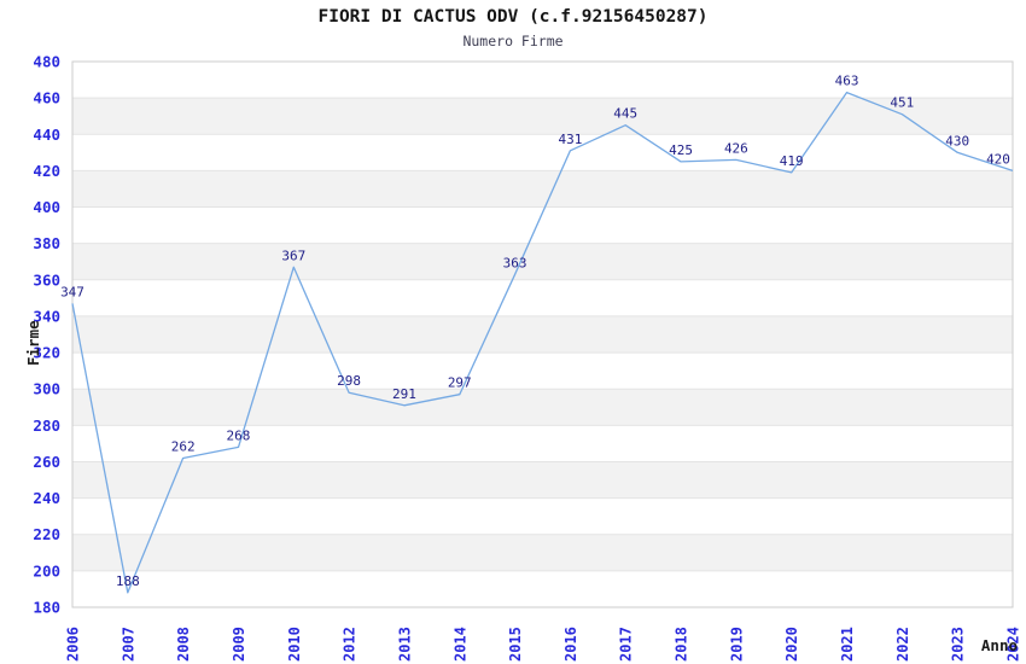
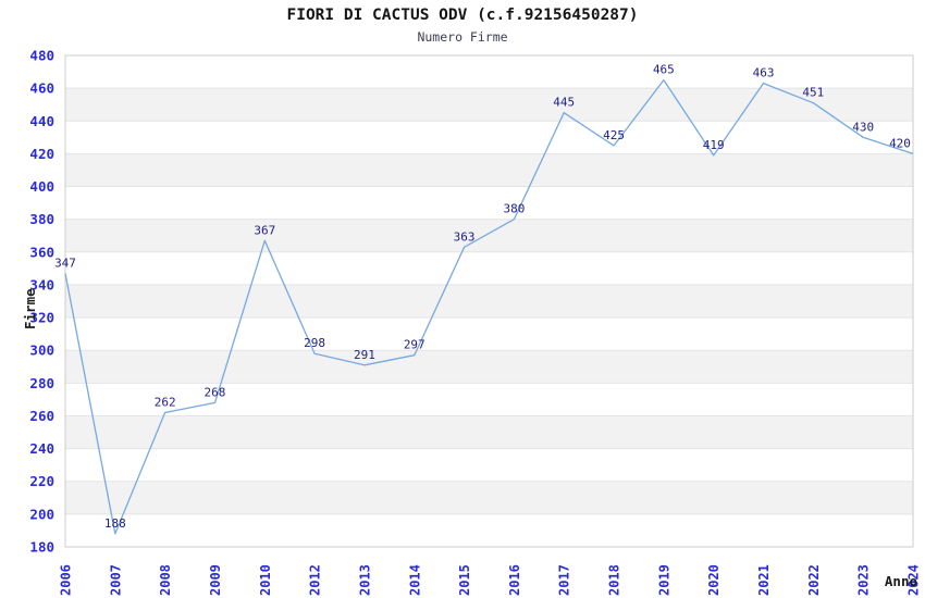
2016: 431 -> 380
2019: 426 -> 465
